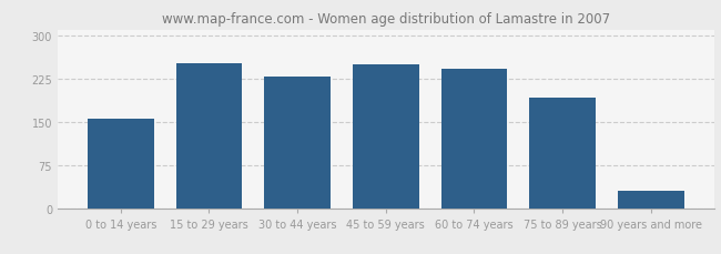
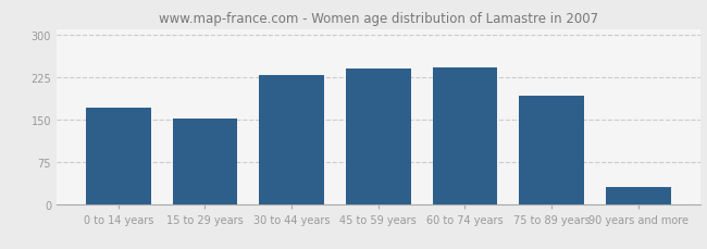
0 to 14 years: 156 -> 170
15 to 29 years: 252 -> 152
45 to 59 years: 250 -> 240
